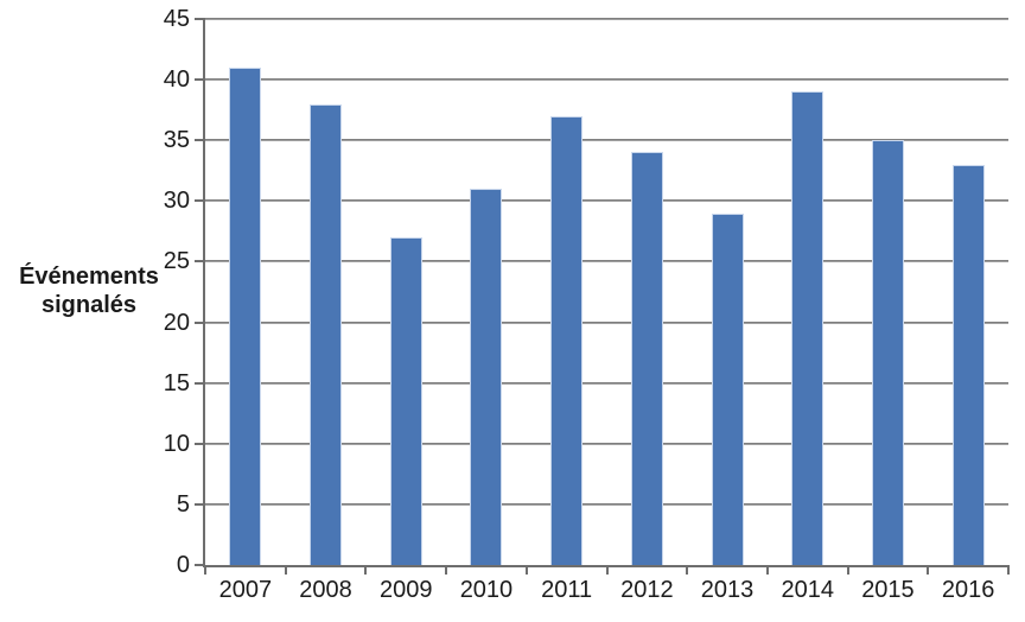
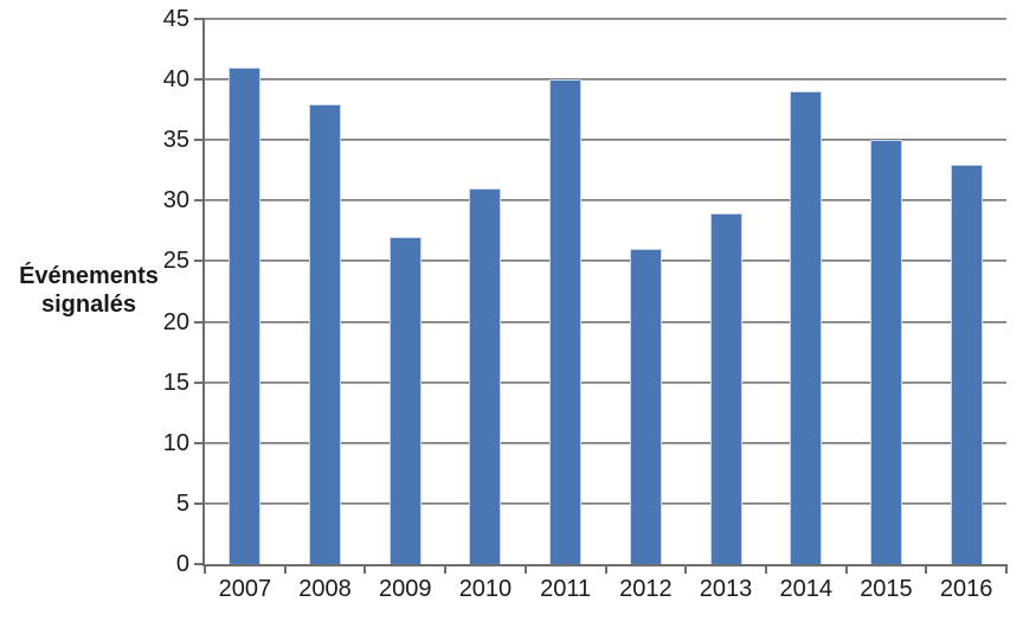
2011: 37 -> 40
2012: 34 -> 26
